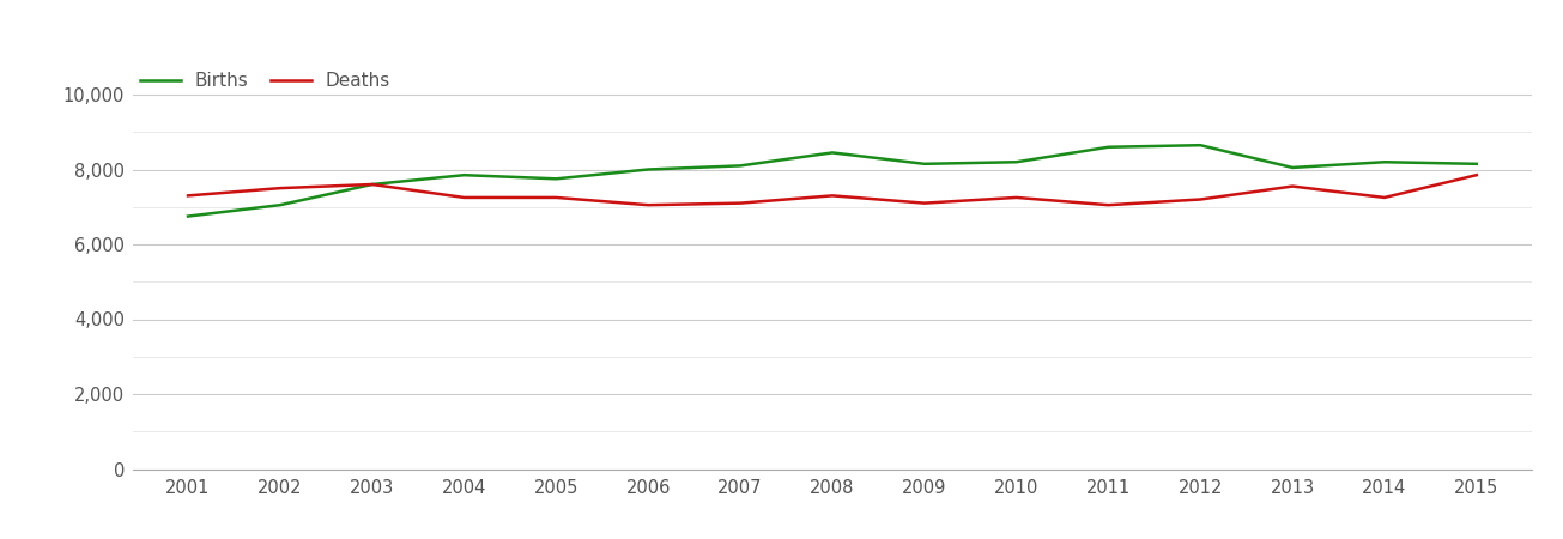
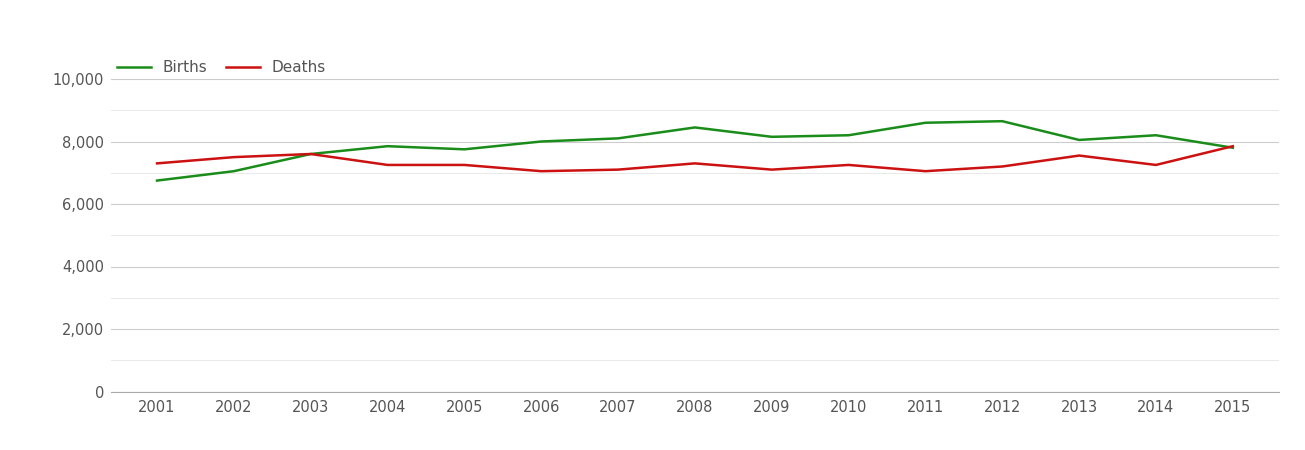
Births/2015: 8,150 -> 7,800
